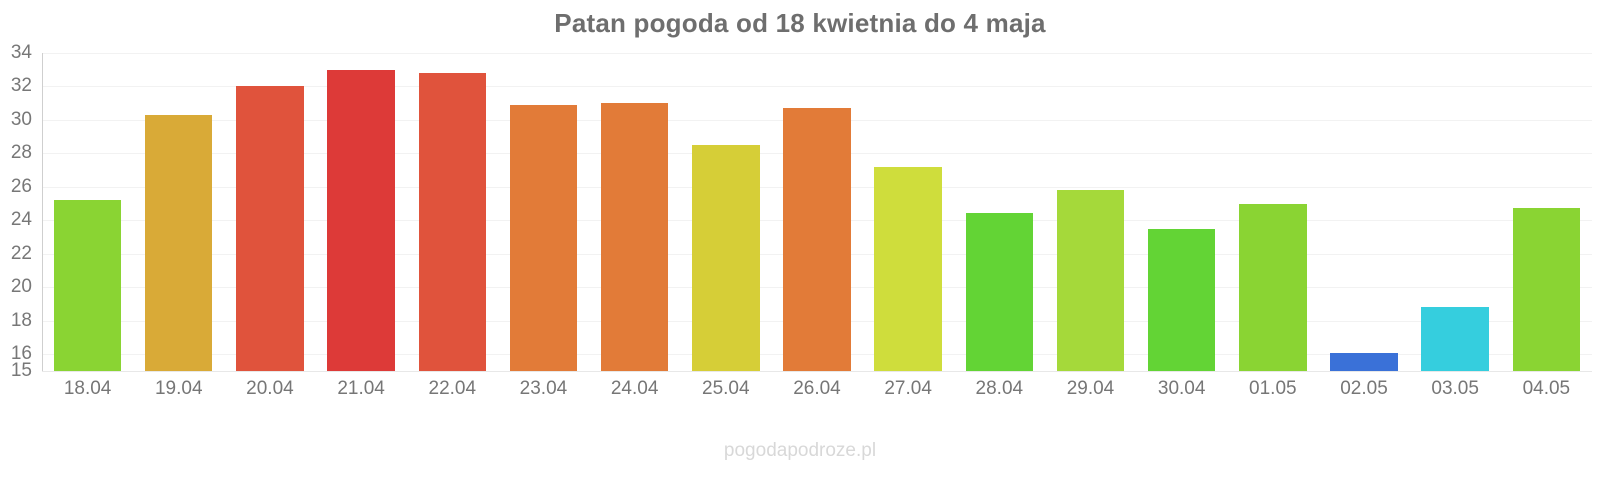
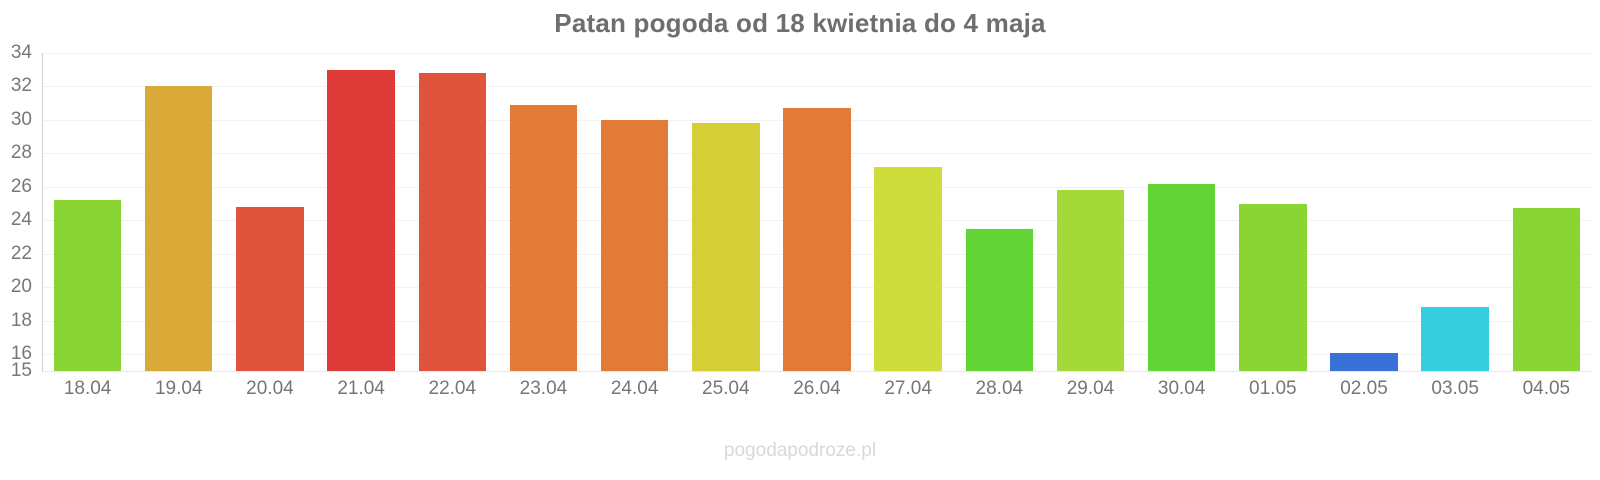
19.04: 30.3 -> 32.0
20.04: 32.0 -> 24.8
24.04: 31.0 -> 30.0
25.04: 28.5 -> 29.8
28.04: 24.4 -> 23.5
30.04: 23.5 -> 26.2
